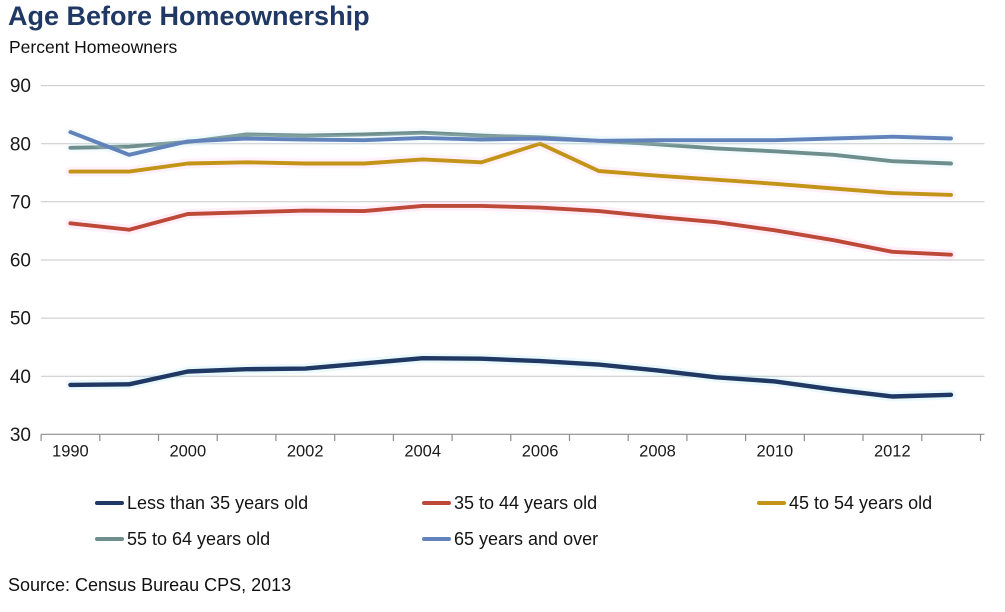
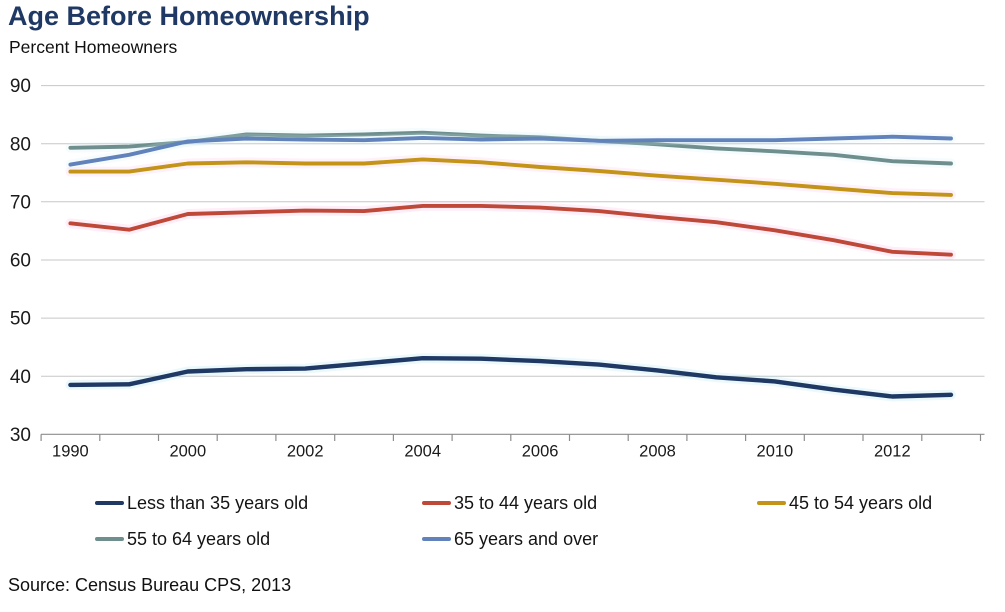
65 years and over/1990: 82 -> 76
45 to 54 years old/2006: 80 -> 76
